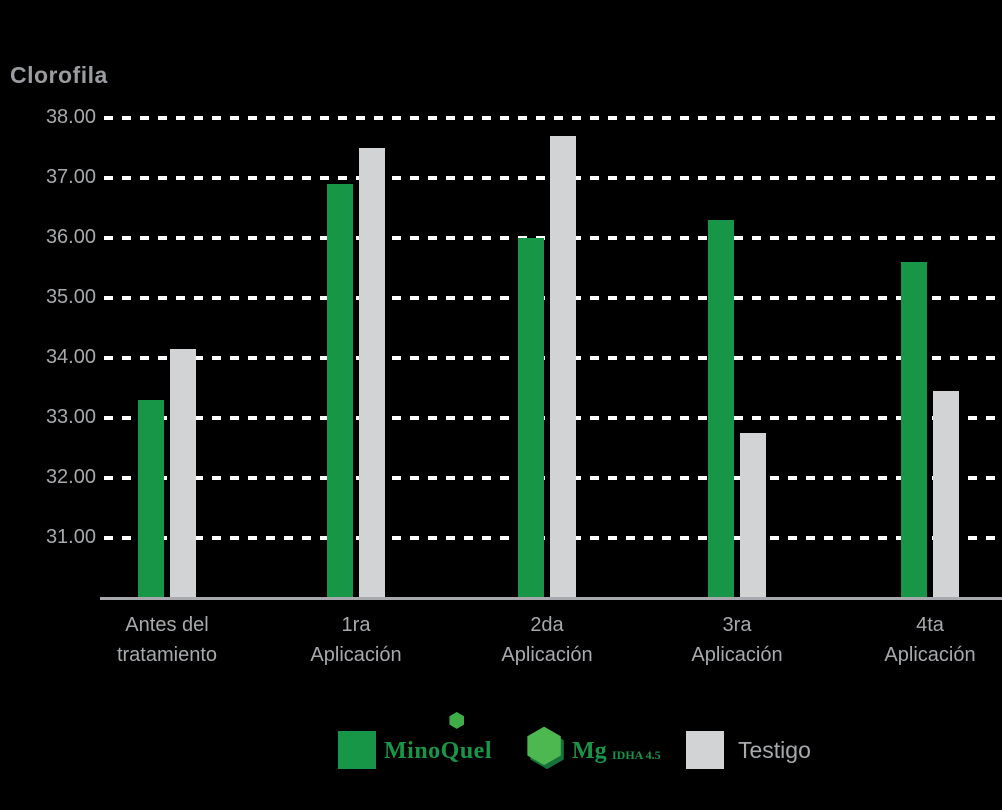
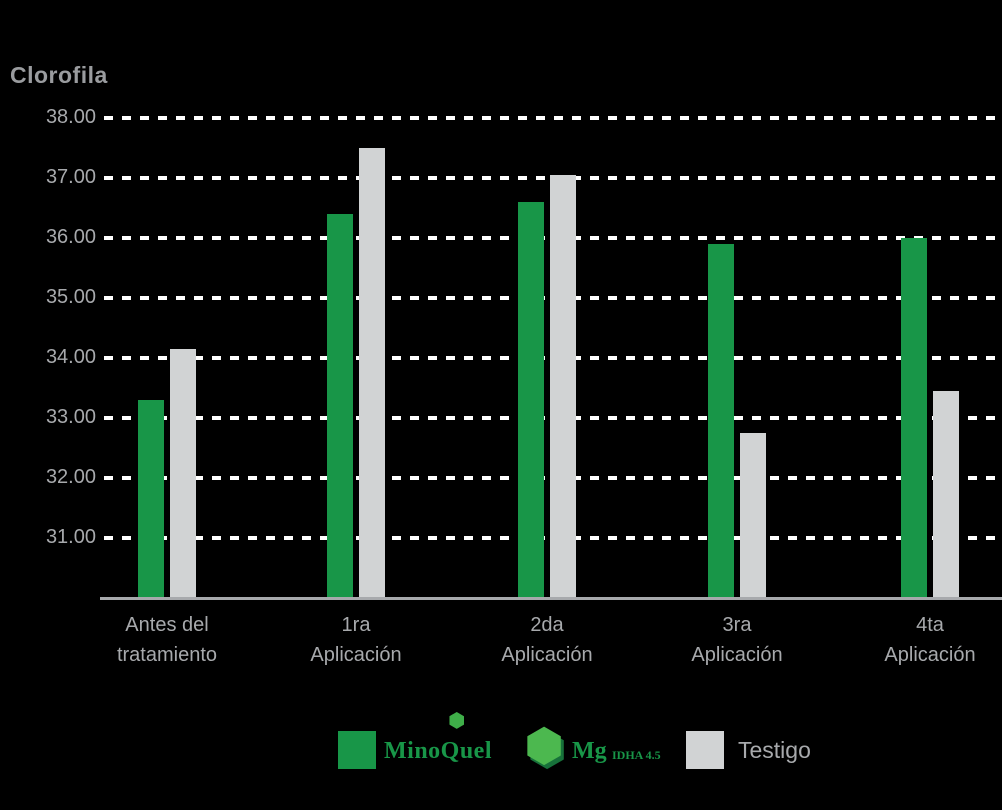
MinoQuel Mg IDHA 4.5/1ra Aplicación: 36.9 -> 36.4
MinoQuel Mg IDHA 4.5/2da Aplicación: 36.0 -> 36.6
Testigo/2da Aplicación: 37.7 -> 37.0
MinoQuel Mg IDHA 4.5/3ra Aplicación: 36.3 -> 35.9
MinoQuel Mg IDHA 4.5/4ta Aplicación: 35.6 -> 36.0
